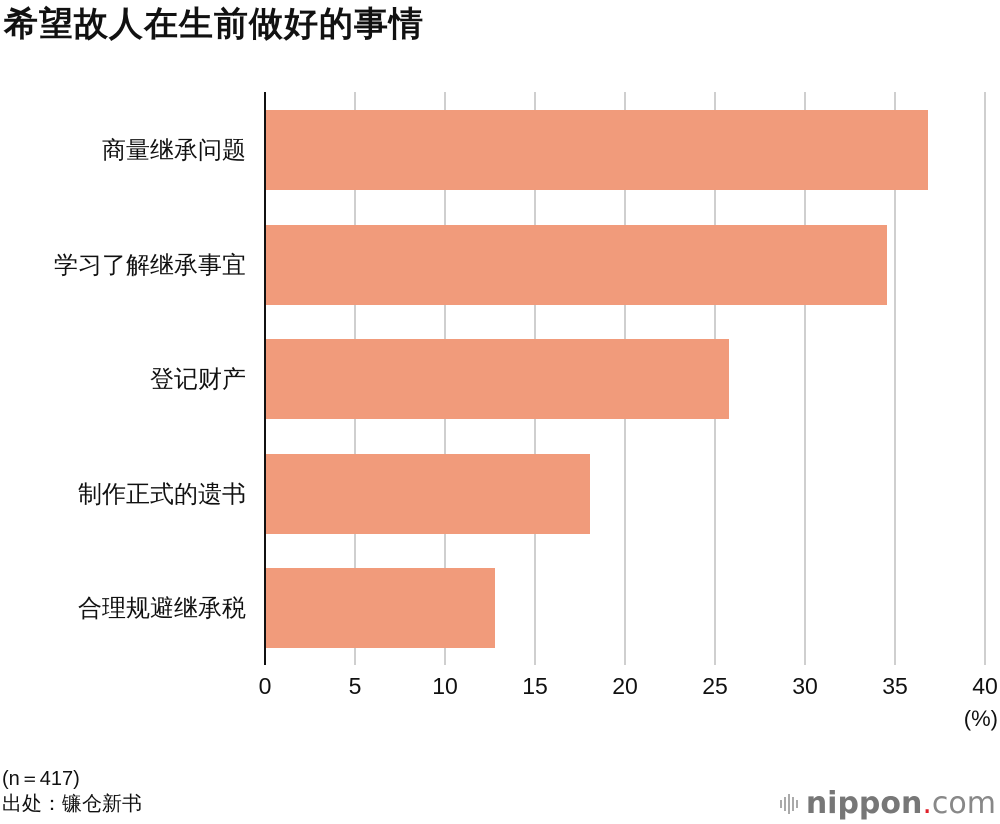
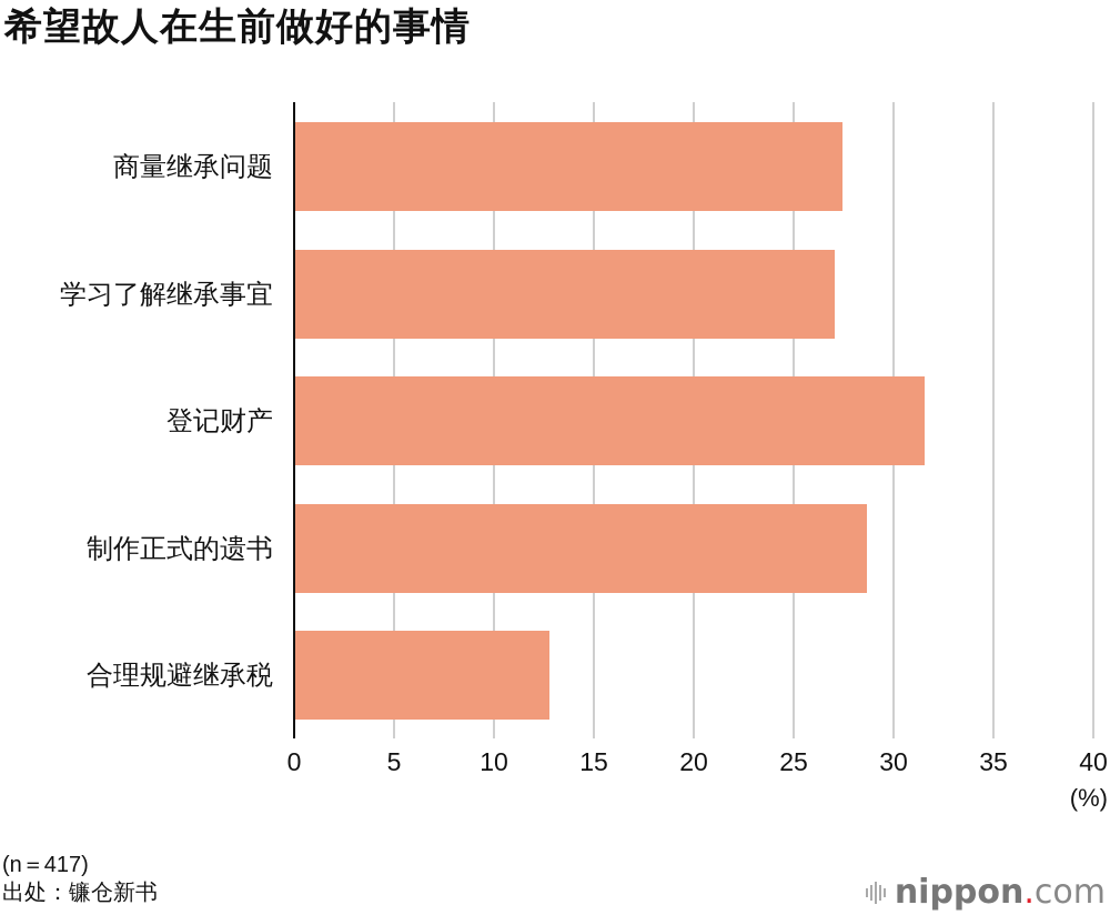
商量继承问题: 36.8 -> 27.4
学习了解继承事宜: 34.5 -> 27.0
登记财产: 25.7 -> 31.5
制作正式的遗书: 18.0 -> 28.6
